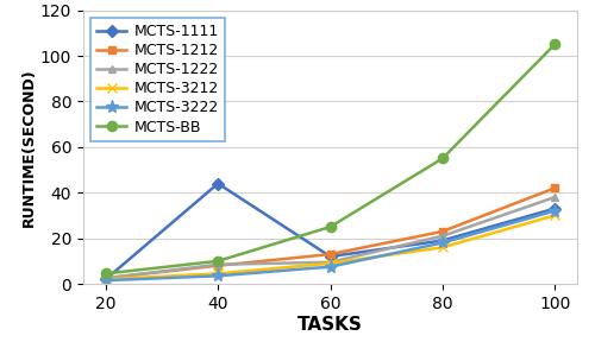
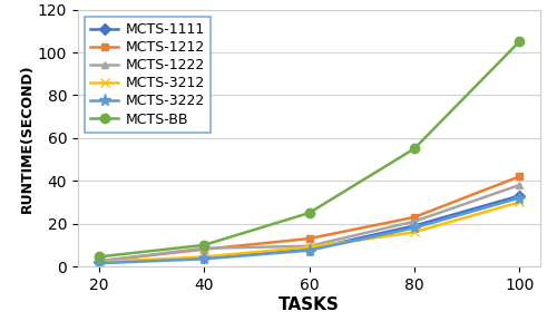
MCTS-1111/40: 44 -> 4
MCTS-1111/60: 12 -> 8
